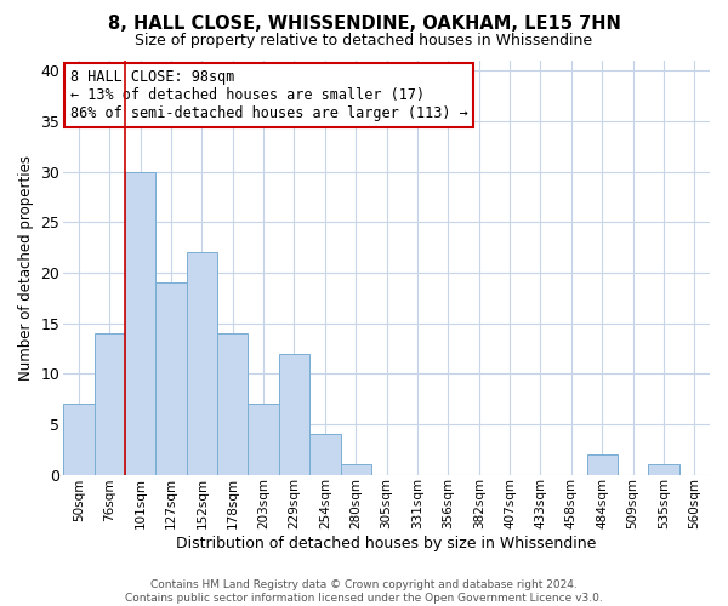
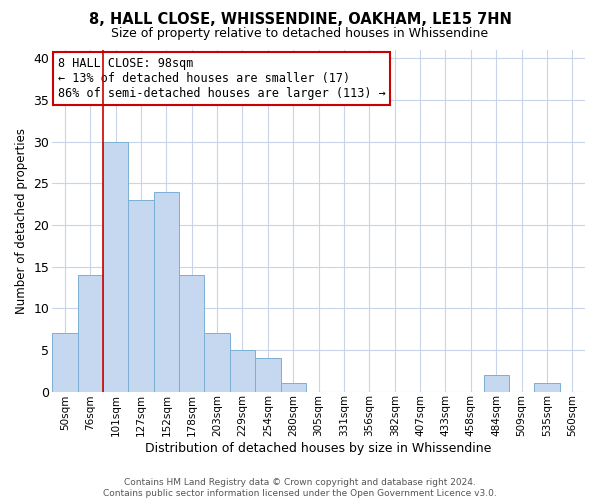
127sqm: 19 -> 23
152sqm: 22 -> 24
229sqm: 12 -> 5
